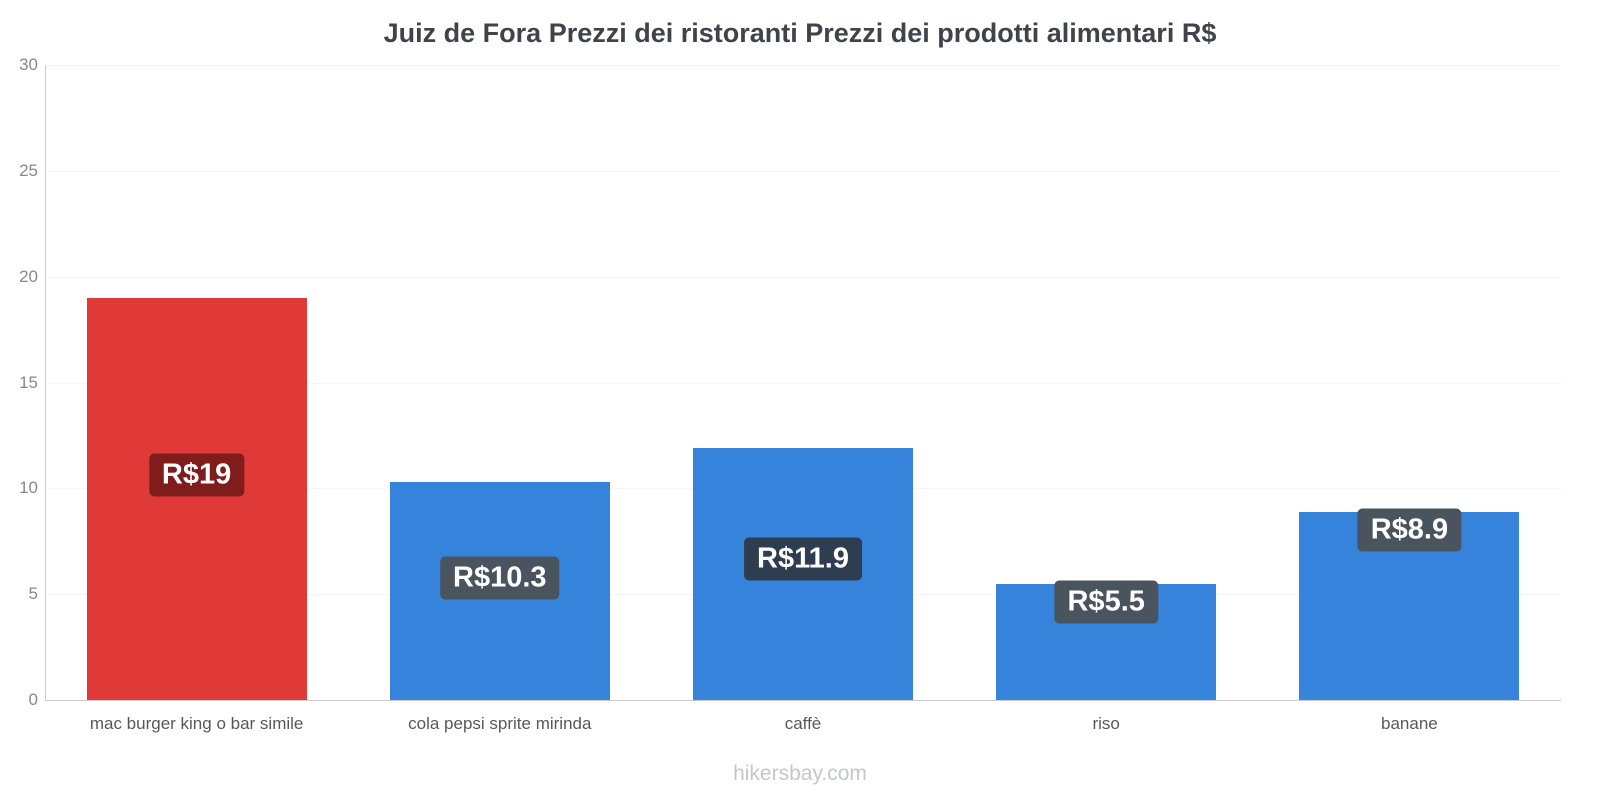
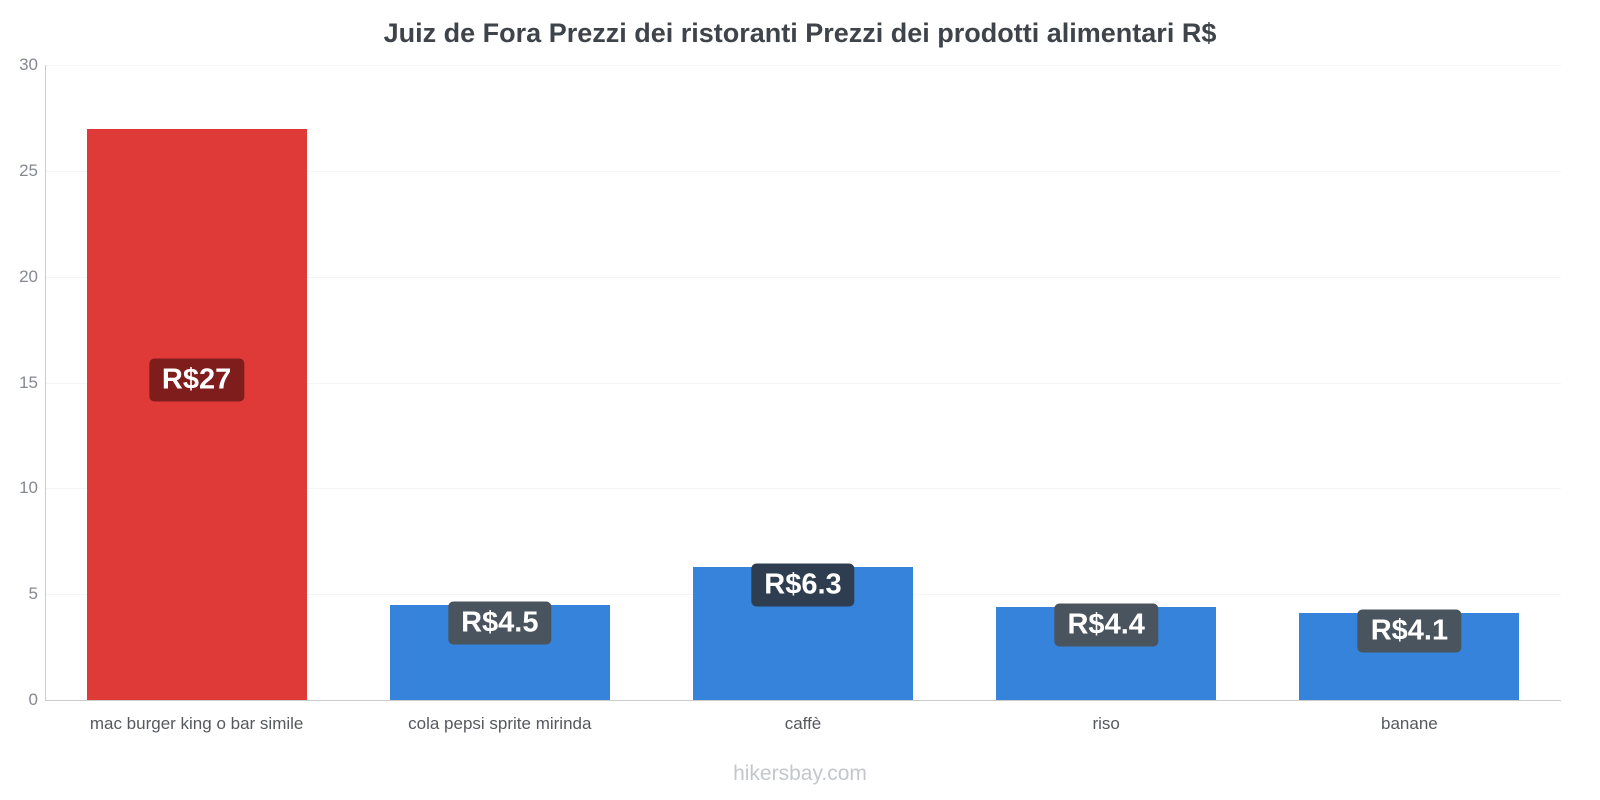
mac burger king o bar simile: 19 -> 27
cola pepsi sprite mirinda: 10.3 -> 4.5
caffè: 11.9 -> 6.3
riso: 5.5 -> 4.4
banane: 8.9 -> 4.1
